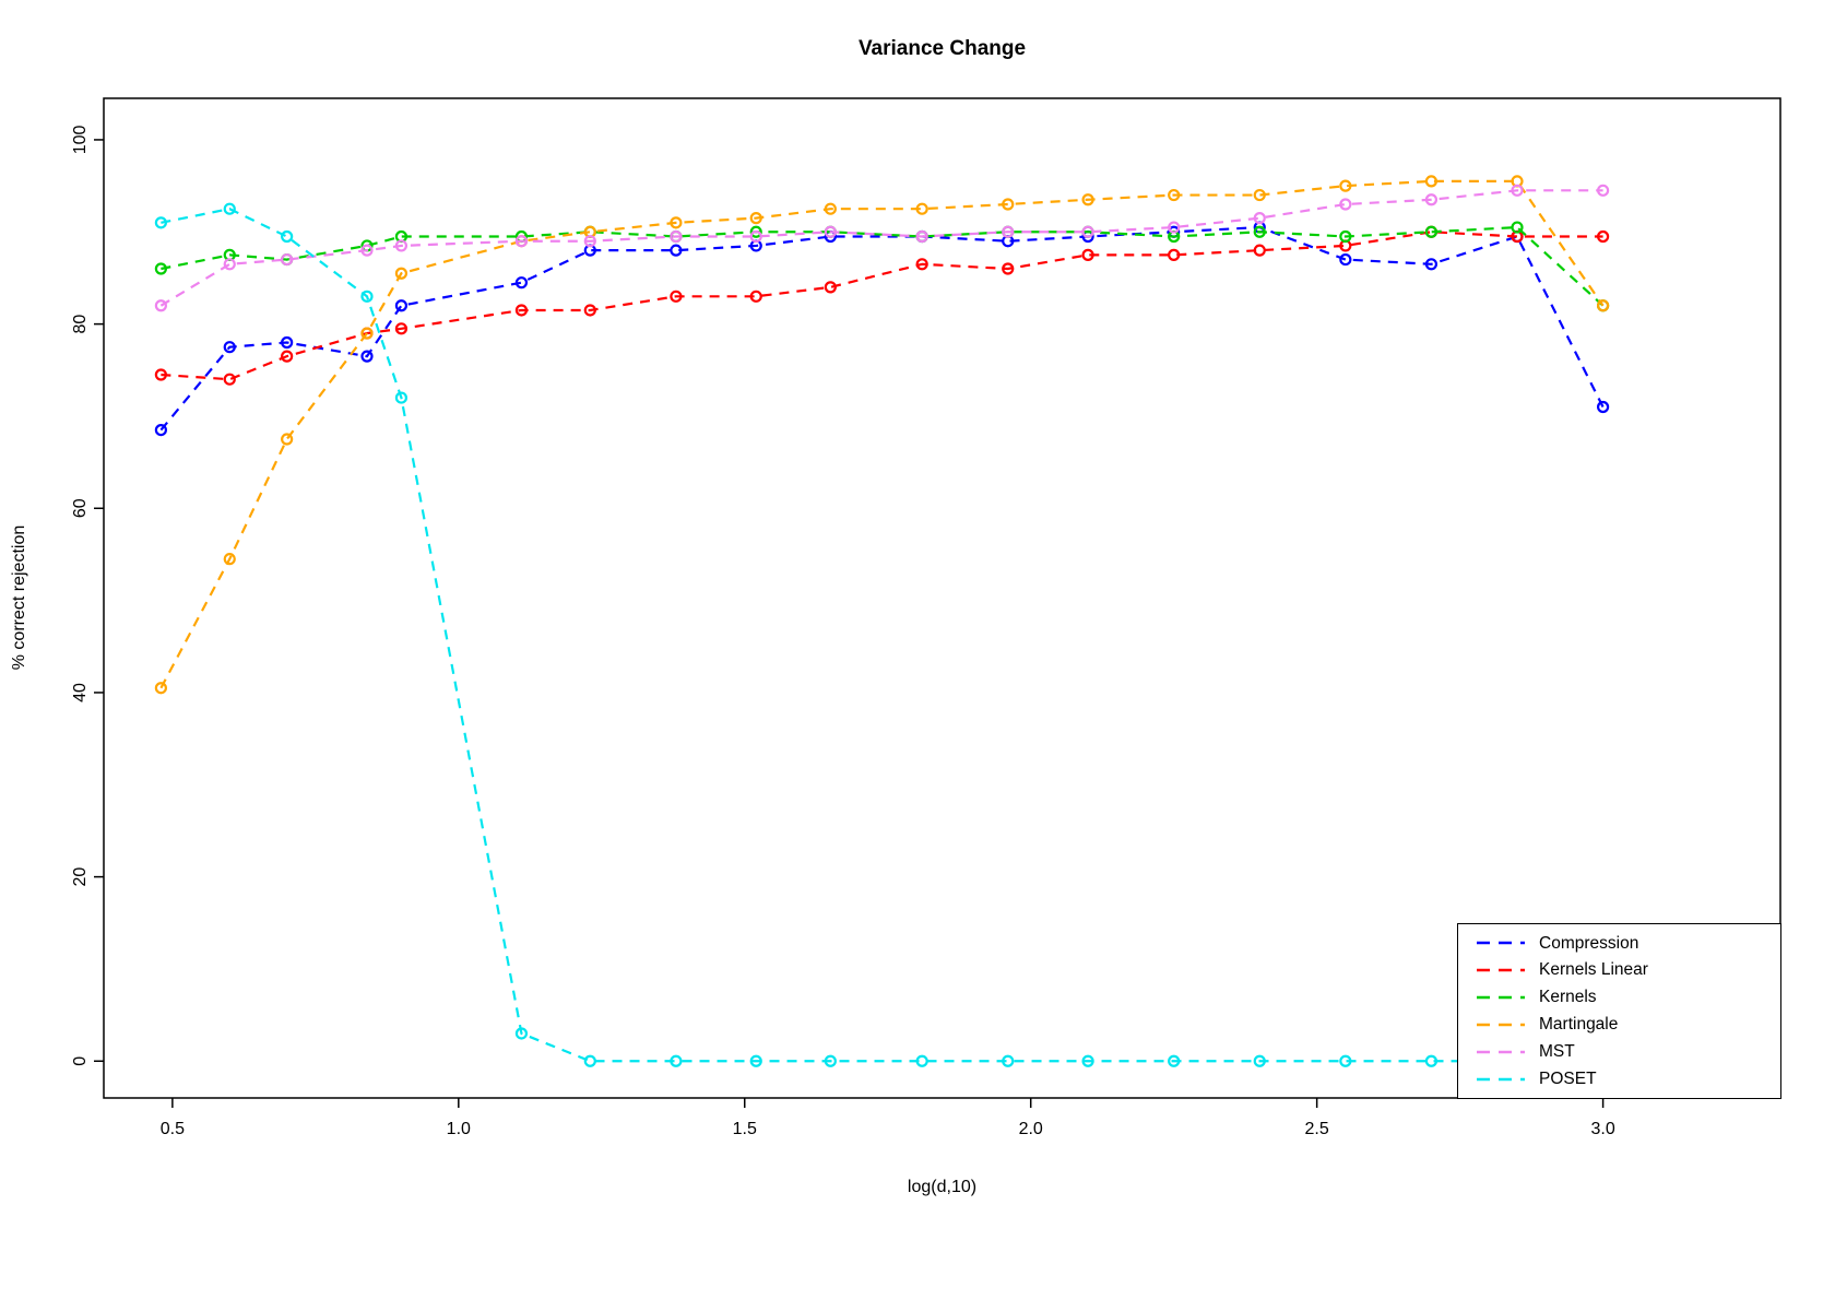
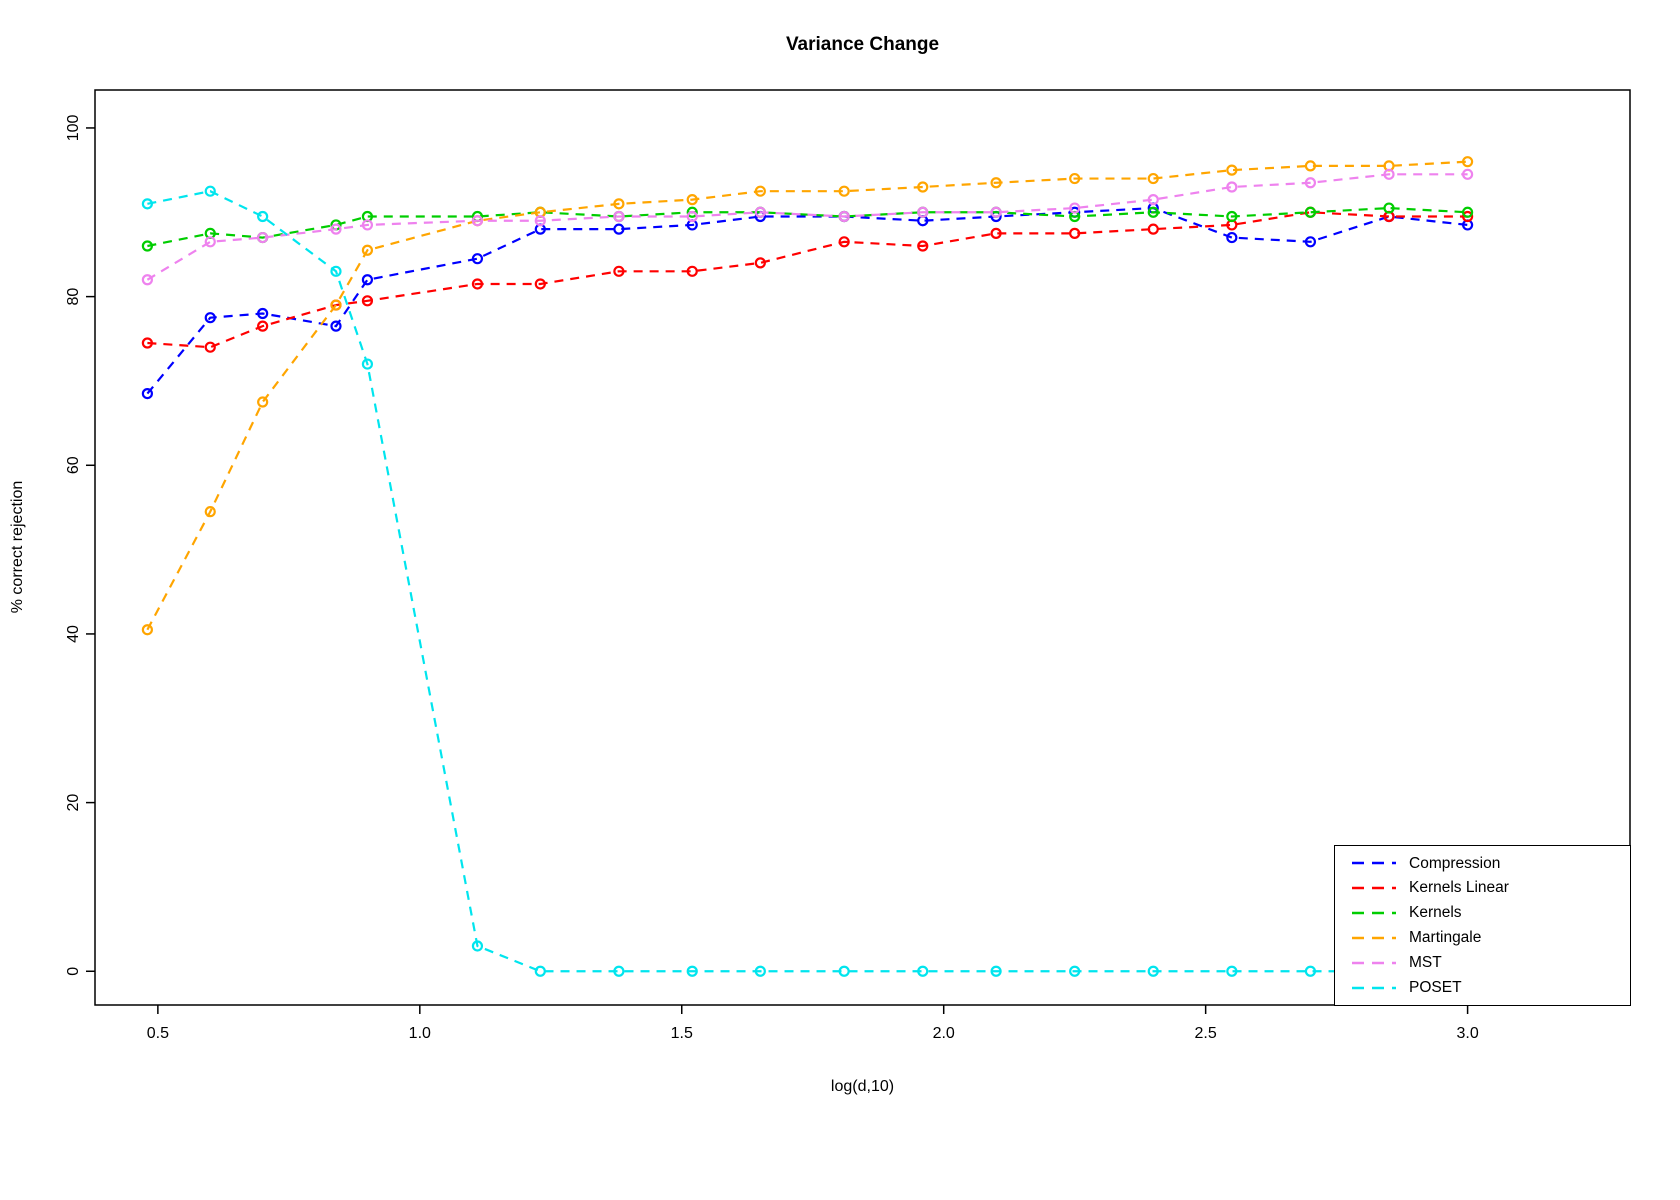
Compression/3.0: 71 -> 88
Kernels/3.0: 82 -> 90
Martingale/3.0: 82 -> 96
